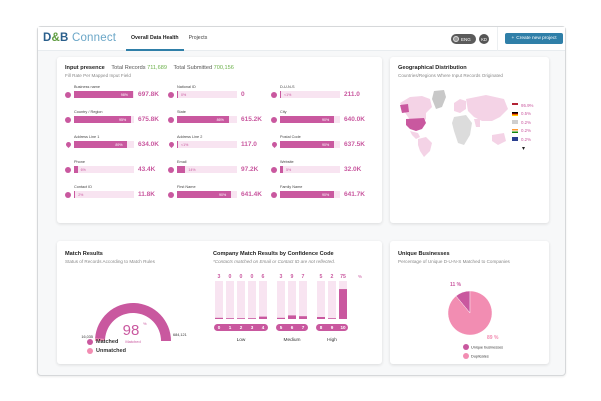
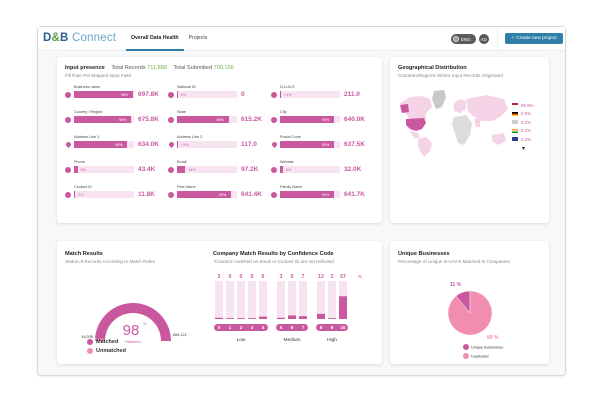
Company Match Results by Confidence Code/8: 5 -> 13
Company Match Results by Confidence Code/10: 75 -> 57
